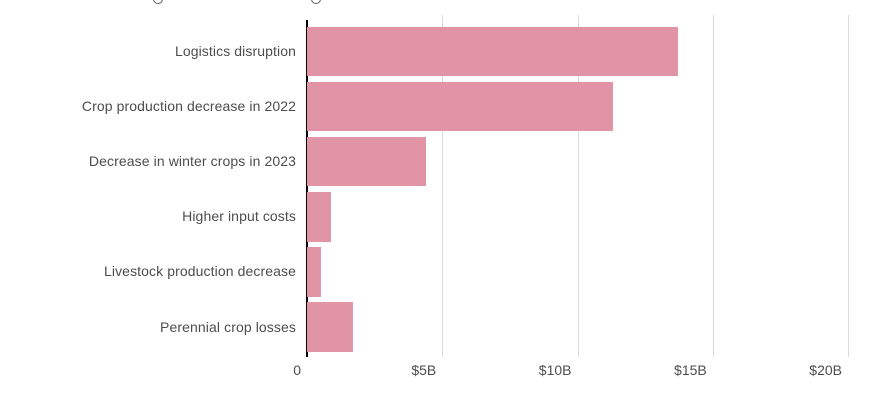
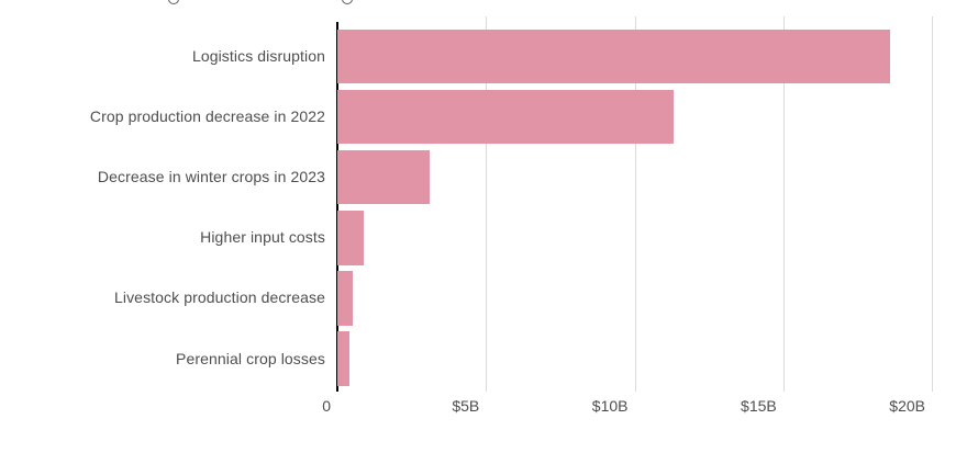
Logistics disruption: $13.7B -> $18.6B
Decrease in winter crops in 2023: $4.4B -> $3.1B
Perennial crop losses: $1.7B -> $0.4B
